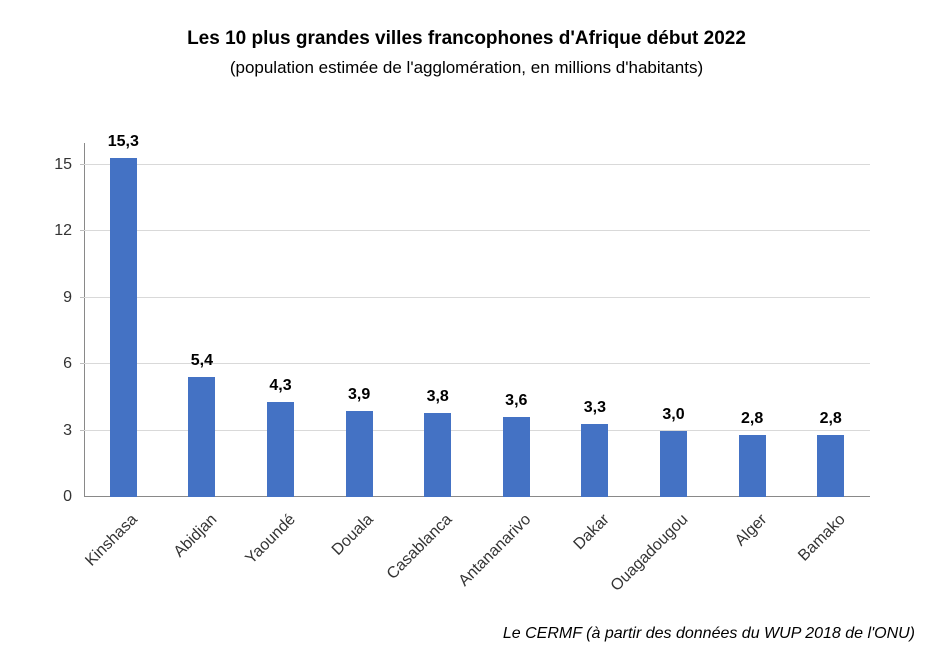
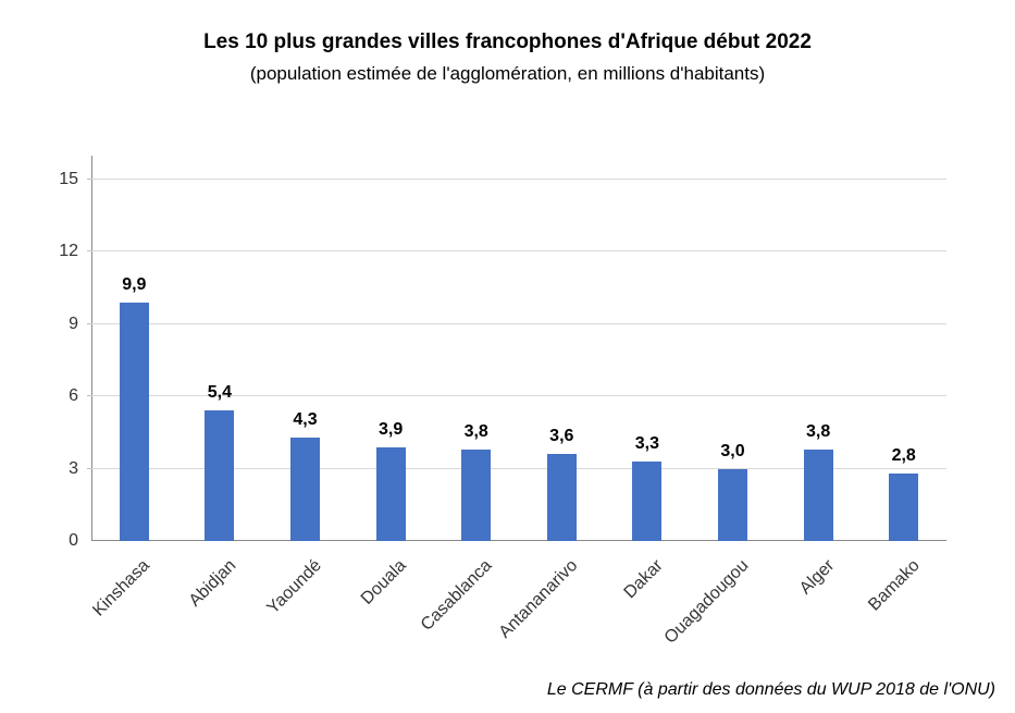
Kinshasa: 15,3 -> 9,9
Alger: 2,8 -> 3,8
